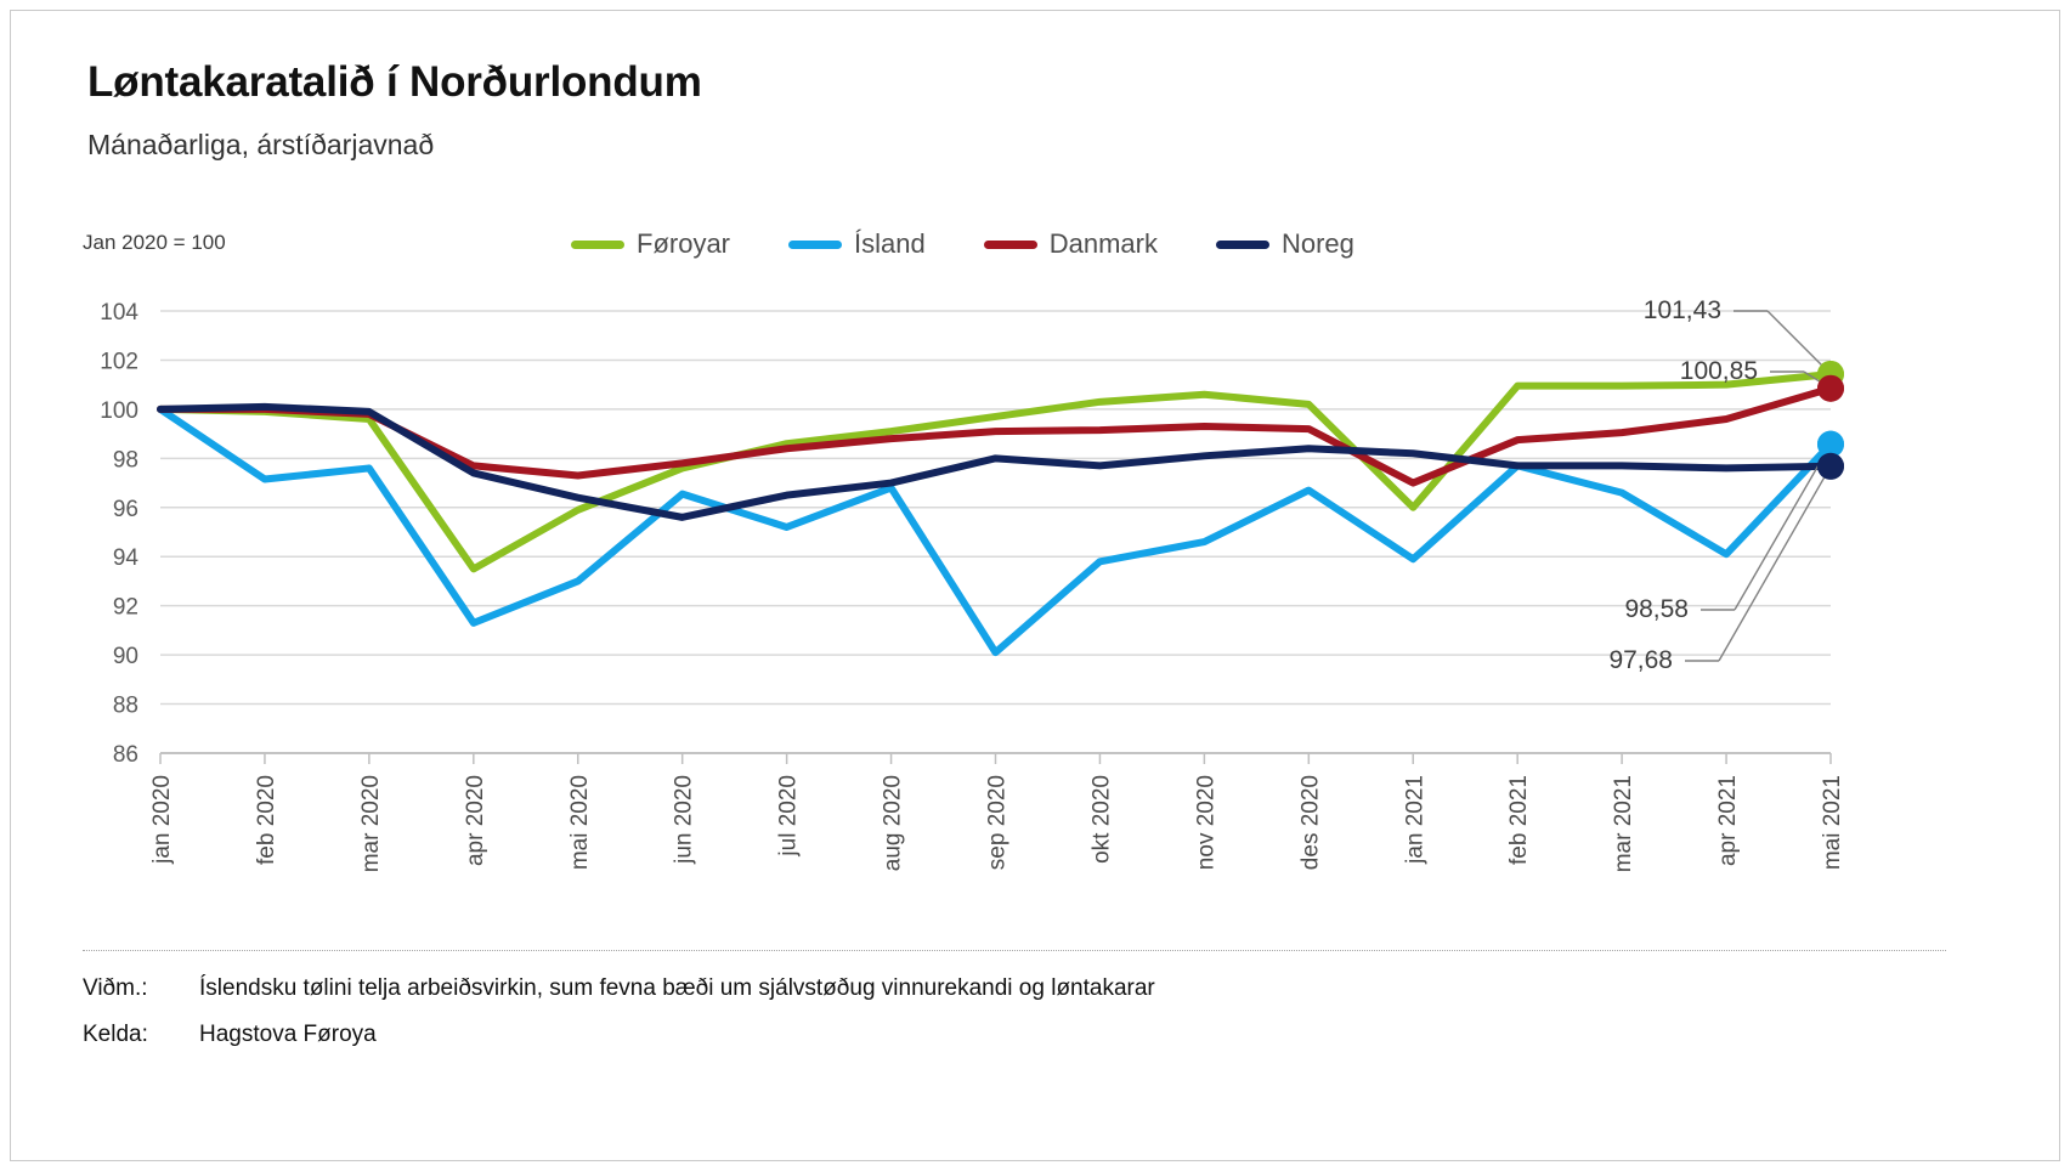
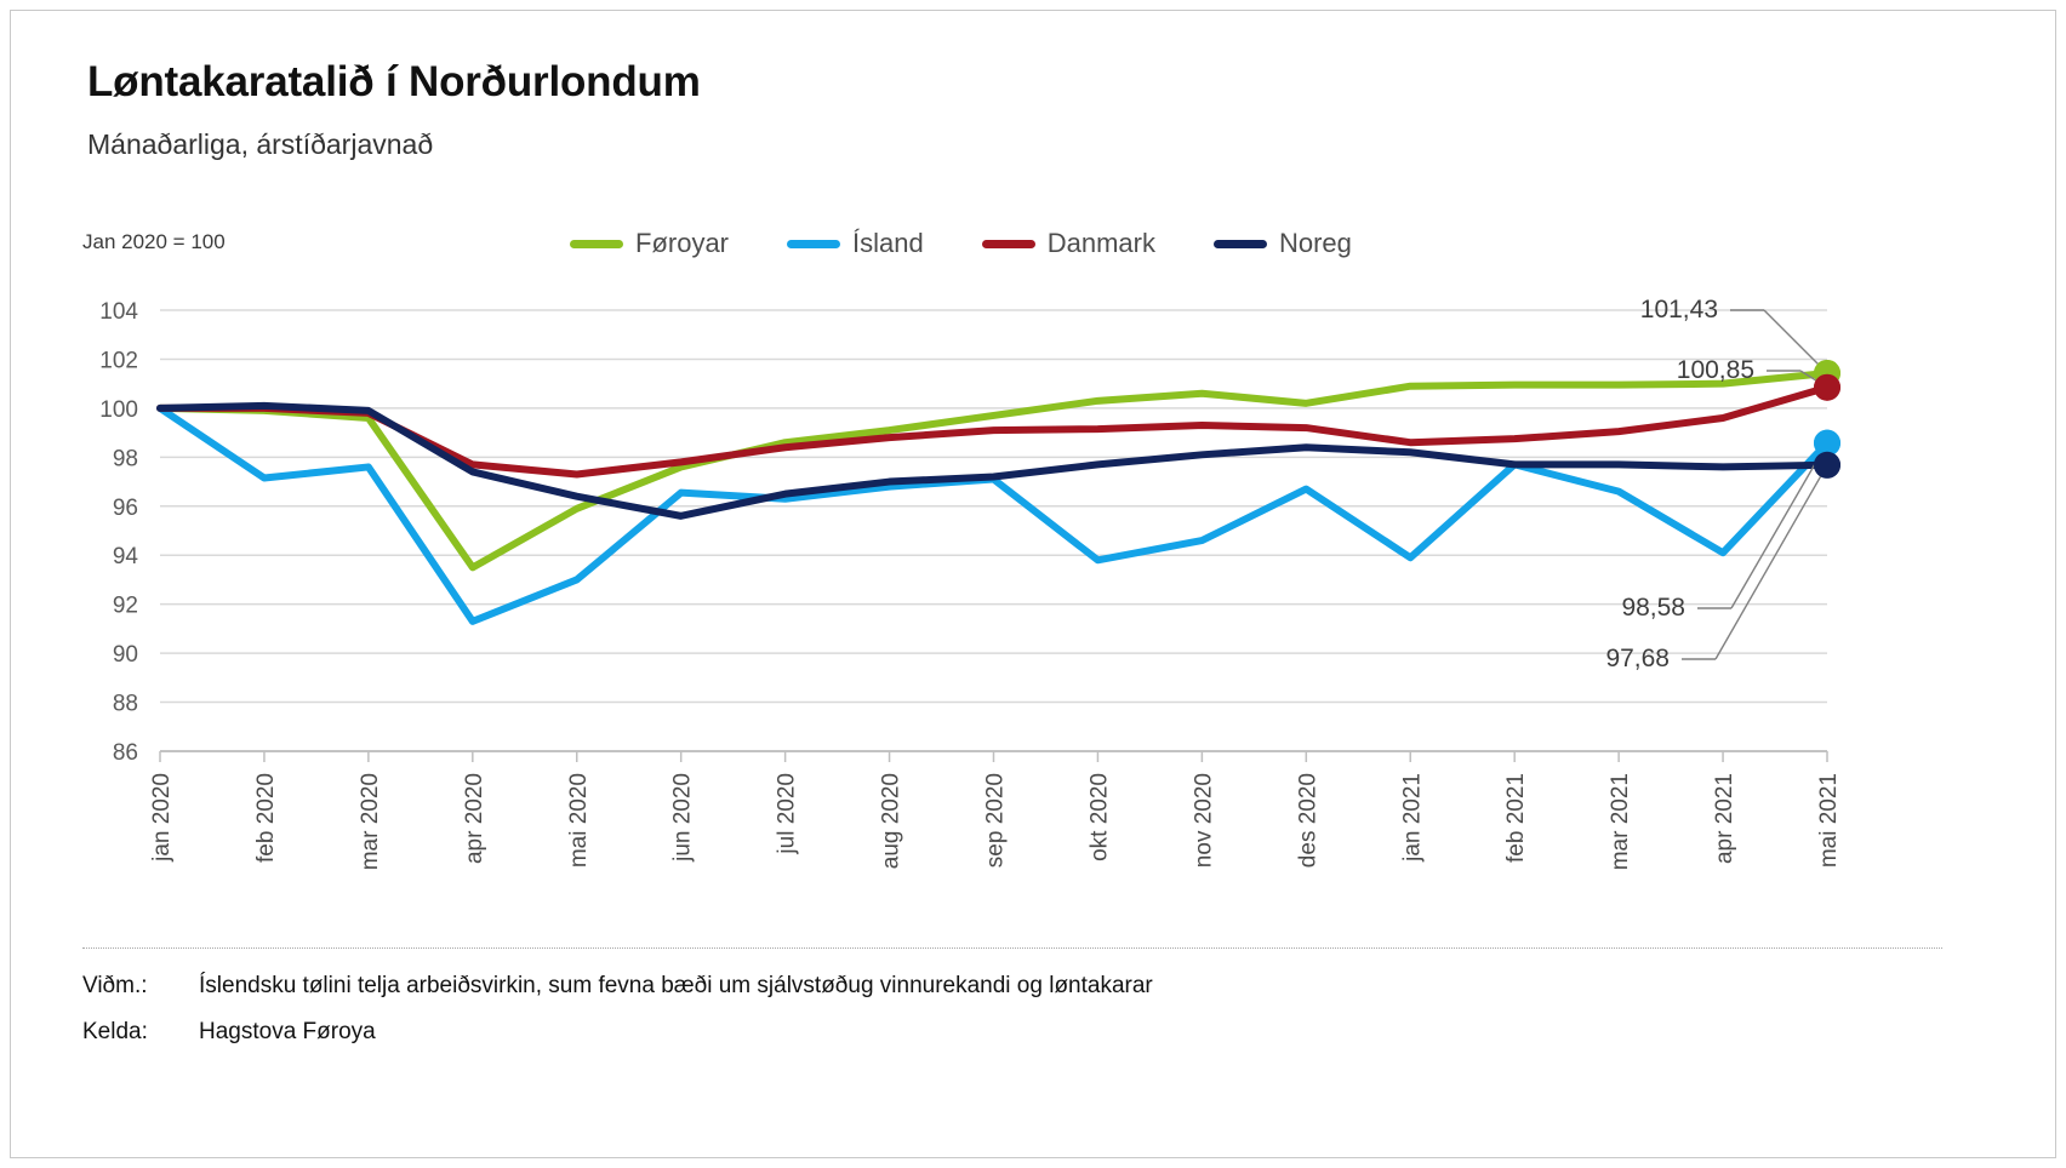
Ísland/jul 2020: 95.2 -> 96.3
Ísland/sep 2020: 90.1 -> 97.1
Noreg/sep 2020: 98.0 -> 97.2
Føroyar/jan 2021: 96.0 -> 100.9
Danmark/jan 2021: 97.0 -> 98.6
